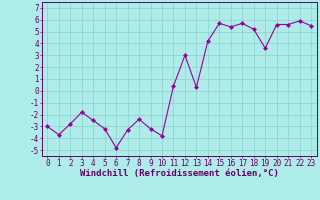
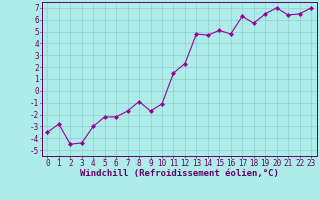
0: -3.0 -> -3.5
1: -3.7 -> -2.8
2: -2.8 -> -4.5
3: -1.8 -> -4.4
4: -2.5 -> -3.0
5: -3.2 -> -2.2
6: -4.8 -> -2.2
7: -3.3 -> -1.7
8: -2.4 -> -0.9
9: -3.2 -> -1.7
10: -3.8 -> -1.1
11: 0.4 -> 1.5
12: 3.0 -> 2.3
13: 0.3 -> 4.8
14: 4.2 -> 4.7
15: 5.7 -> 5.1
16: 5.4 -> 4.8
17: 5.7 -> 6.3
18: 5.2 -> 5.7
19: 3.6 -> 6.5
20: 5.6 -> 7.0
21: 5.6 -> 6.4
22: 5.9 -> 6.5
23: 5.5 -> 7.0
